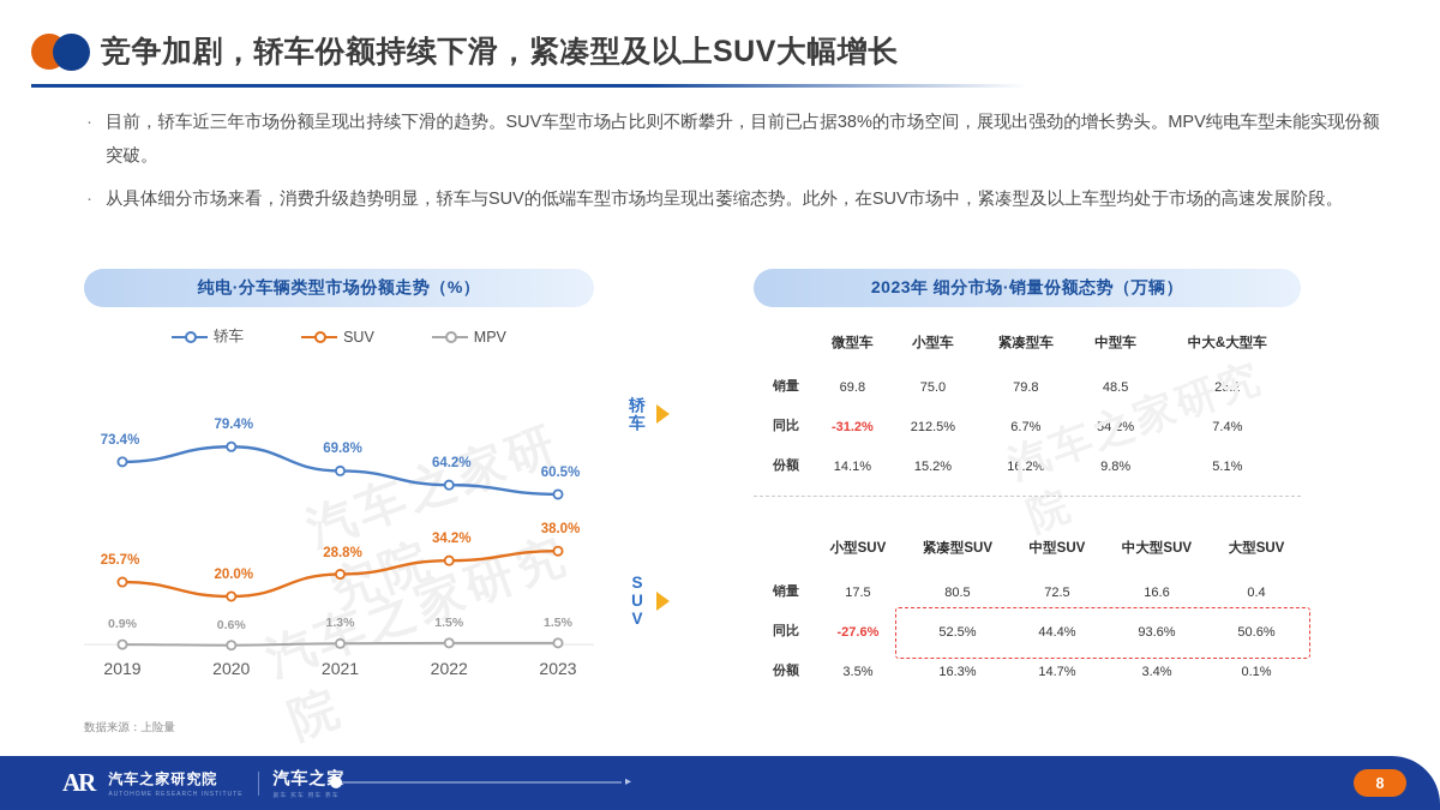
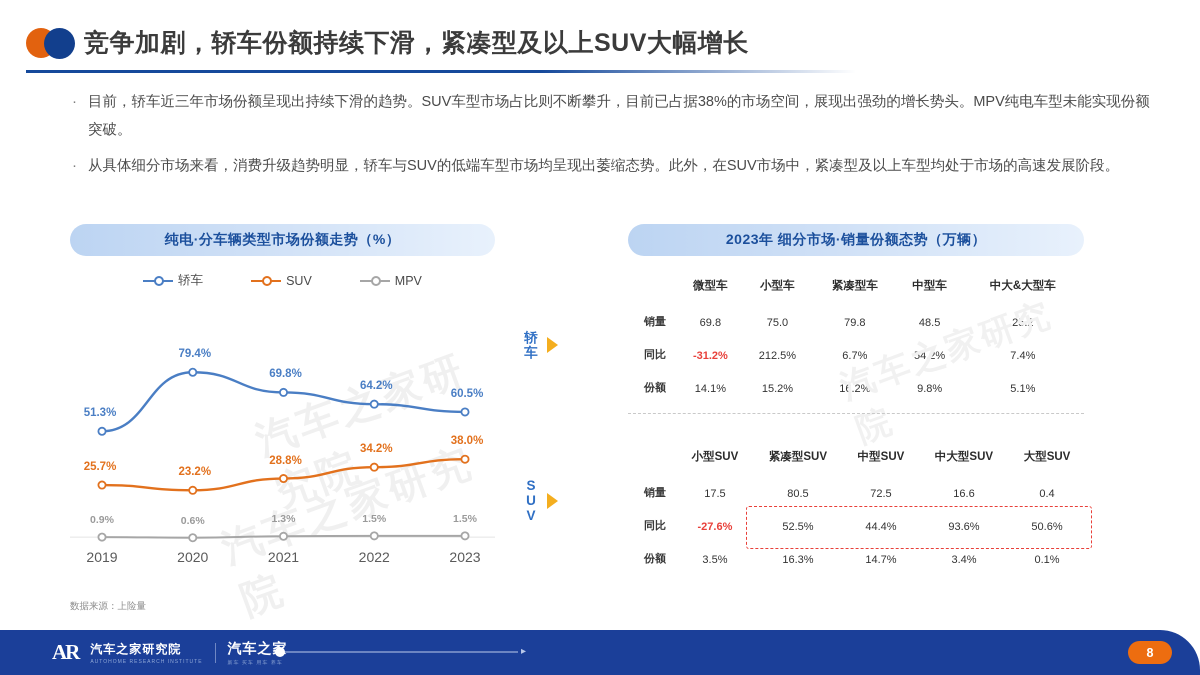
轿车/2019: 73.4% -> 51.3%
SUV/2020: 20.0% -> 23.2%
